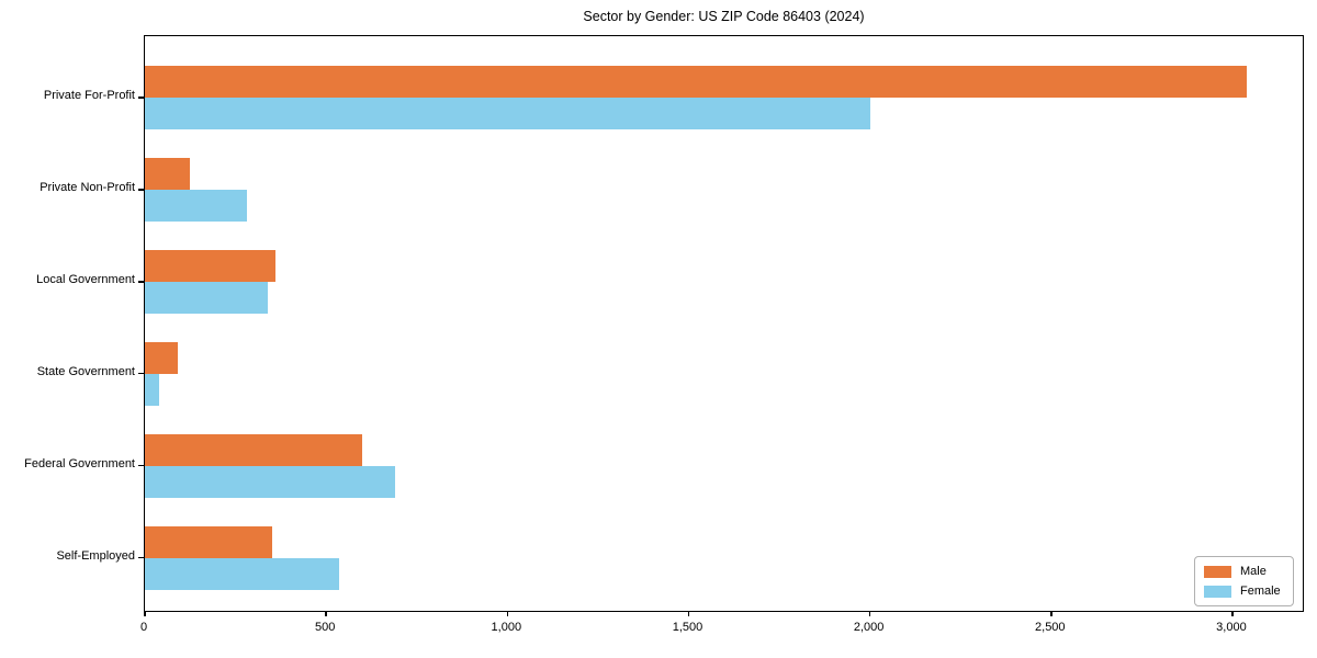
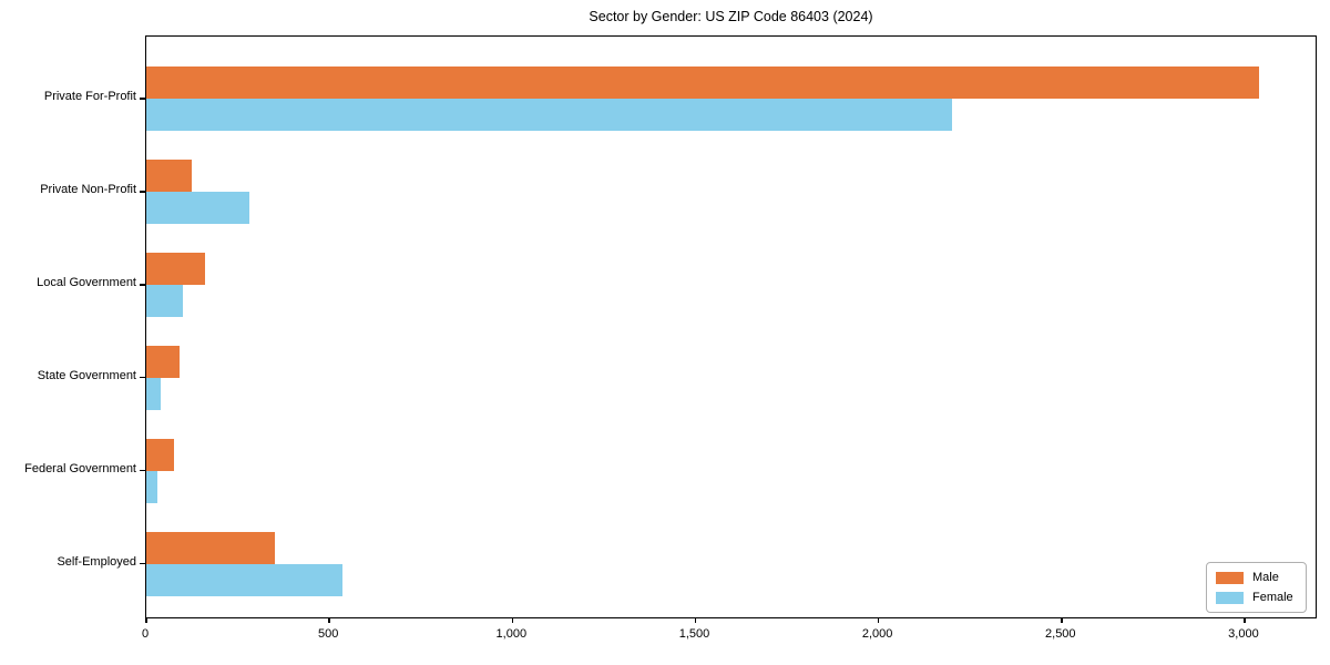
Female/Private For-Profit: 2000 -> 2200
Male/Local Government: 360 -> 160
Female/Local Government: 340 -> 100
Male/Federal Government: 600 -> 80
Female/Federal Government: 690 -> 30
